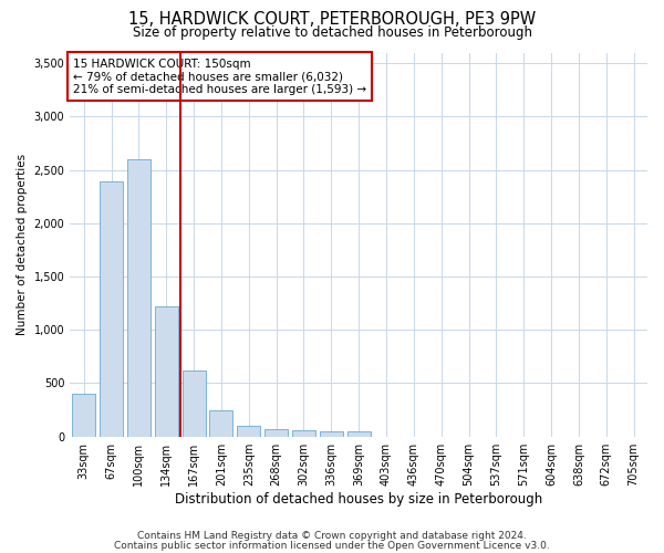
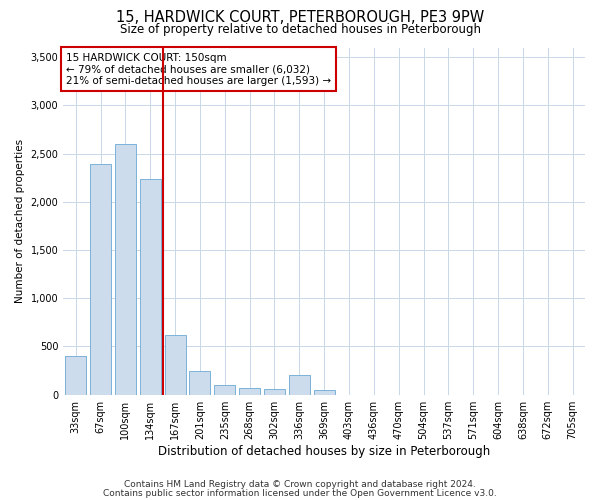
134sqm: 1,220 -> 2,240
336sqm: 50 -> 200
